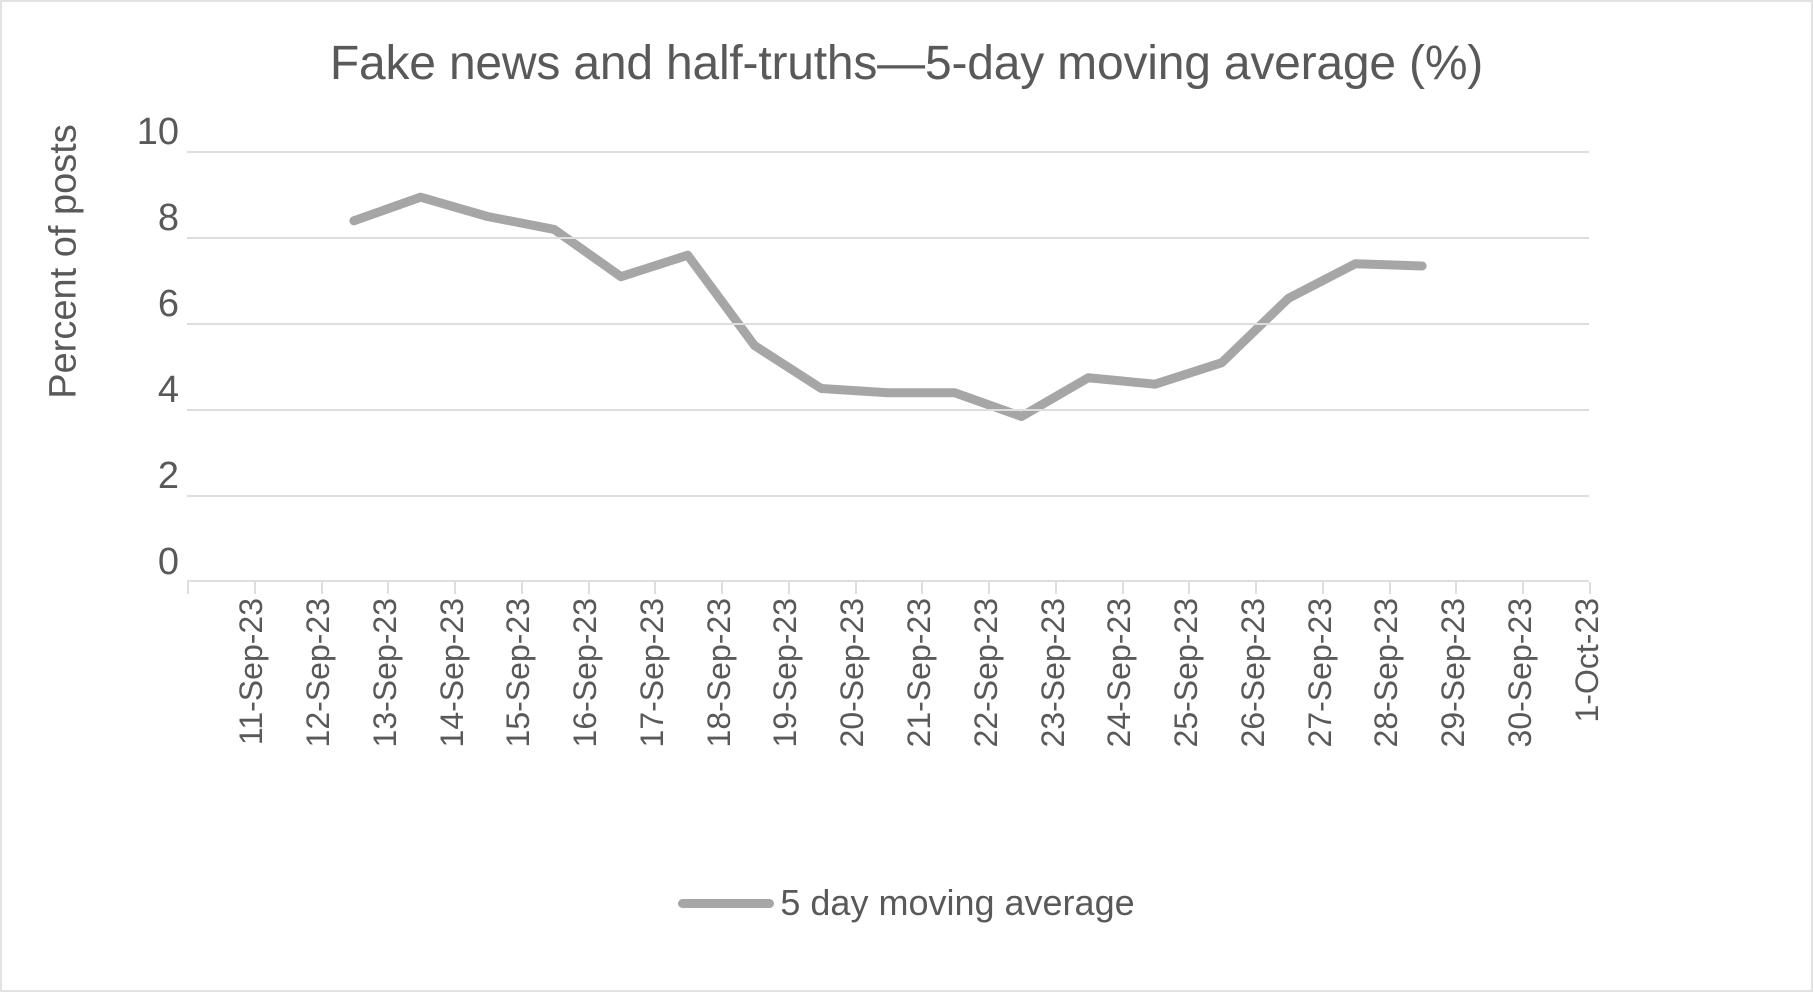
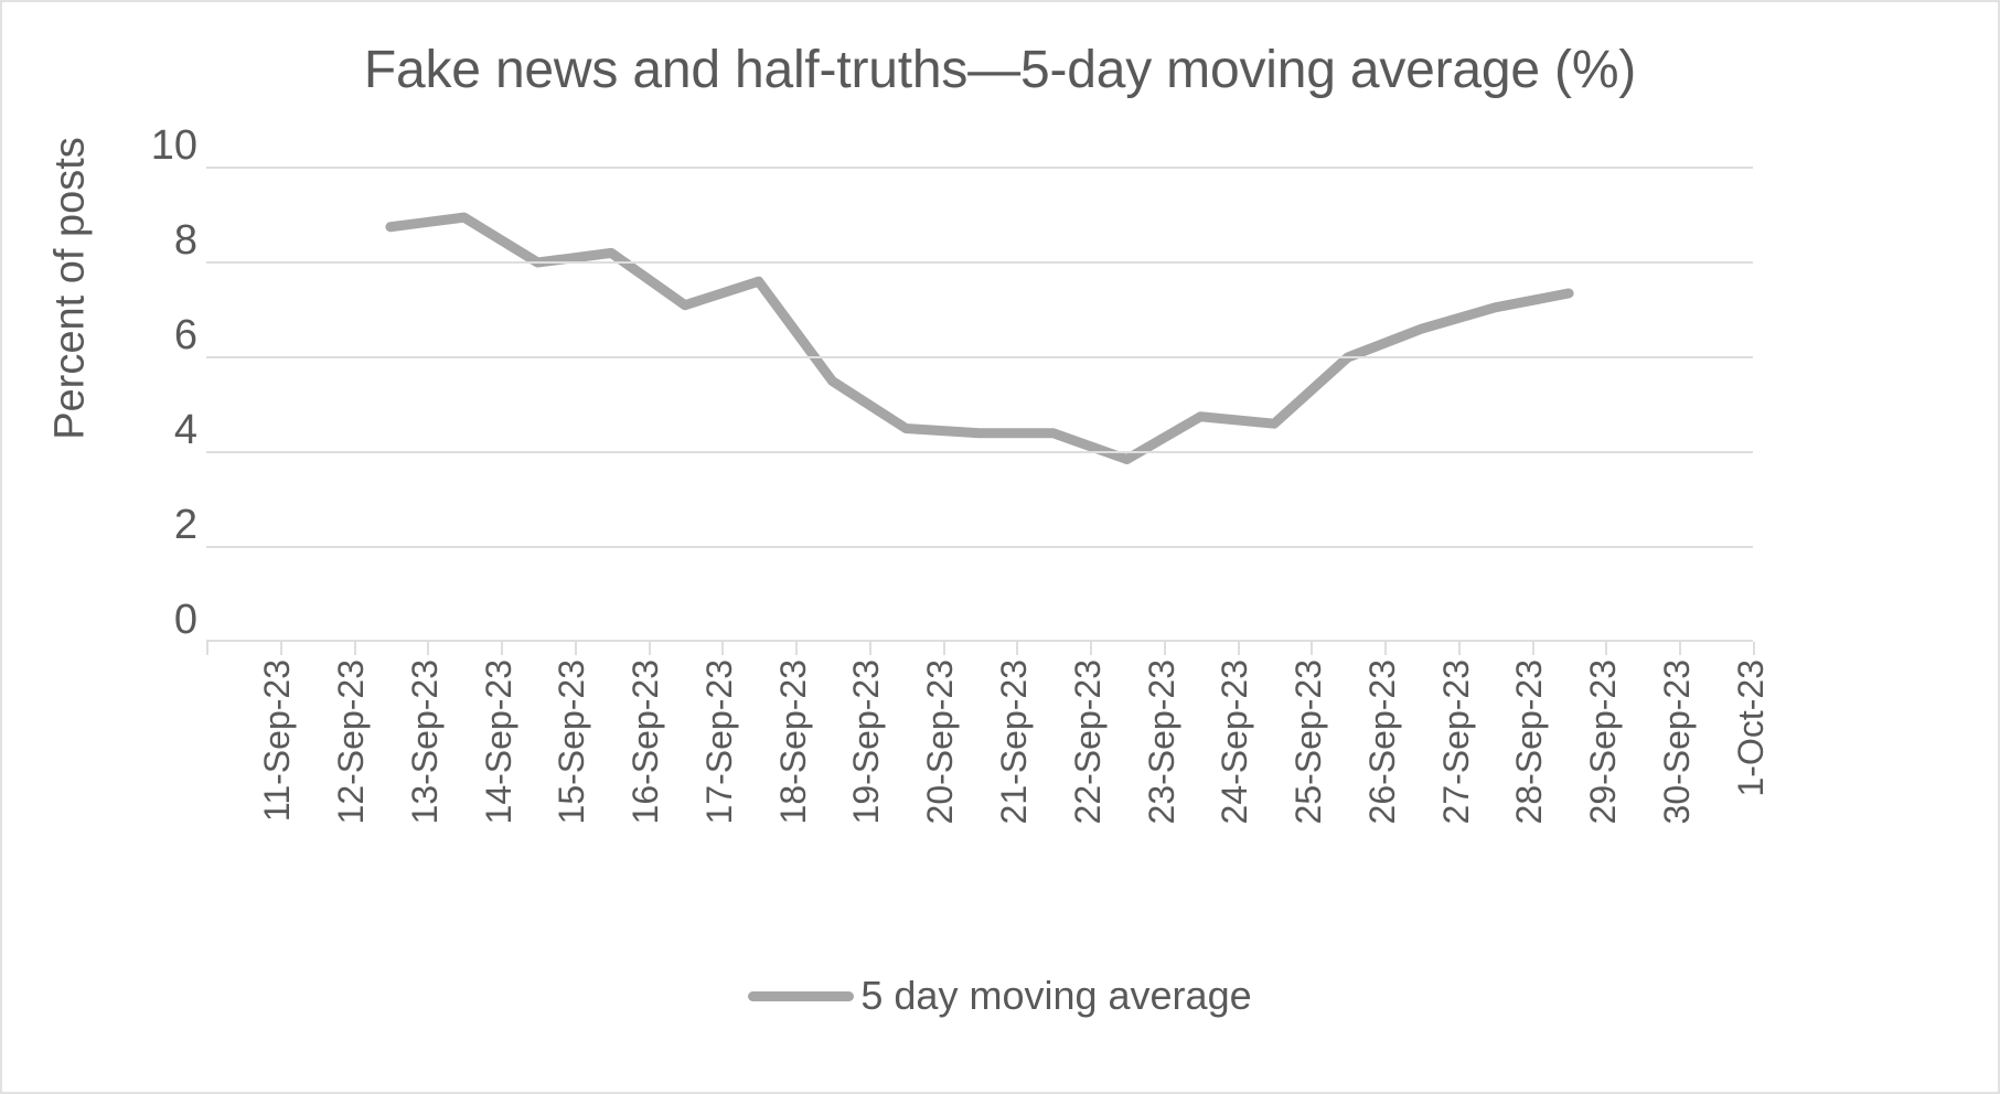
13-Sep-23: 8.4 -> 8.8
15-Sep-23: 8.5 -> 8.0
26-Sep-23: 5.1 -> 6.0
28-Sep-23: 7.4 -> 7.0
